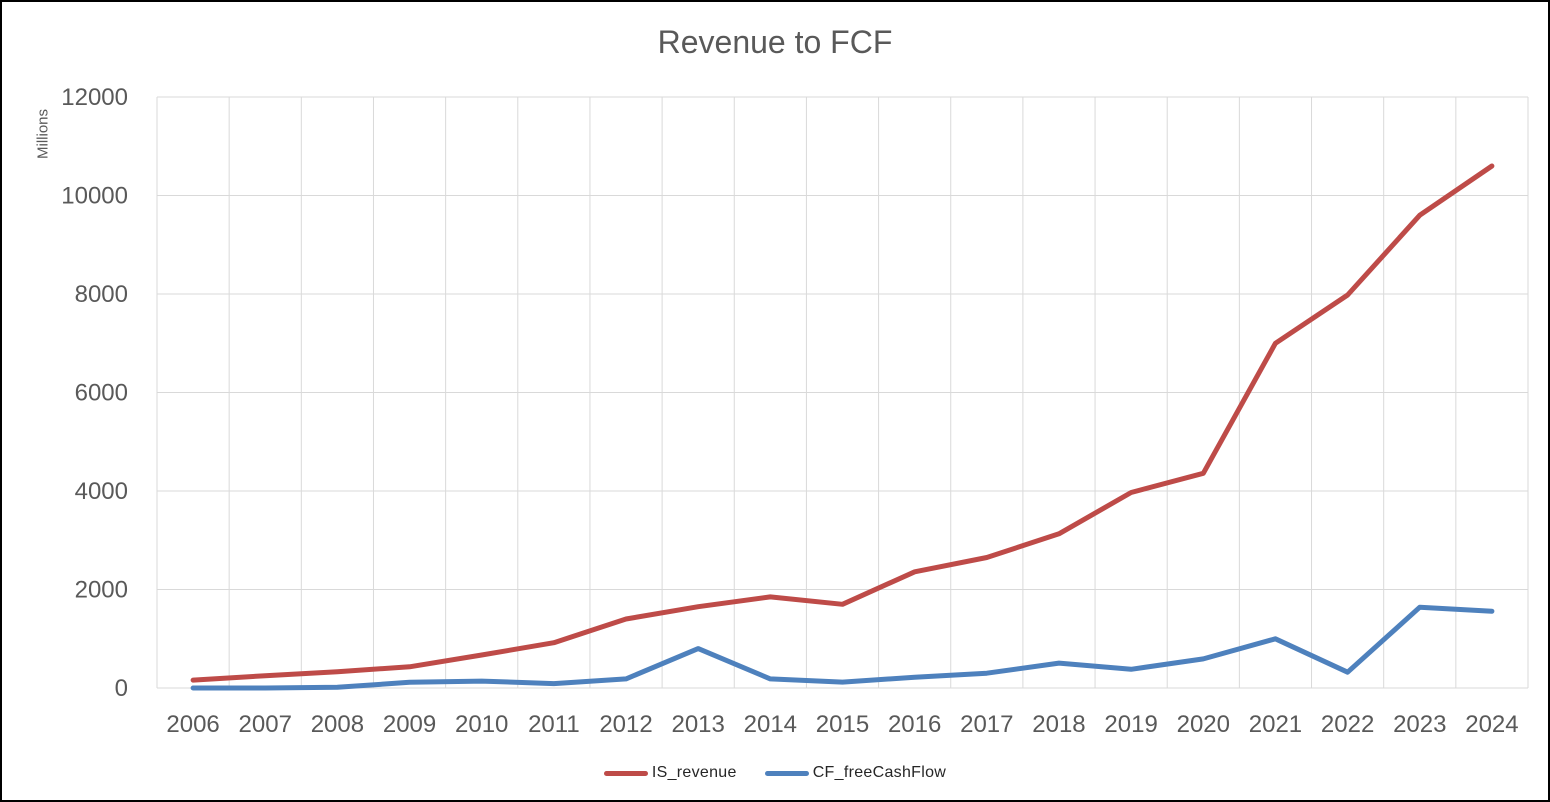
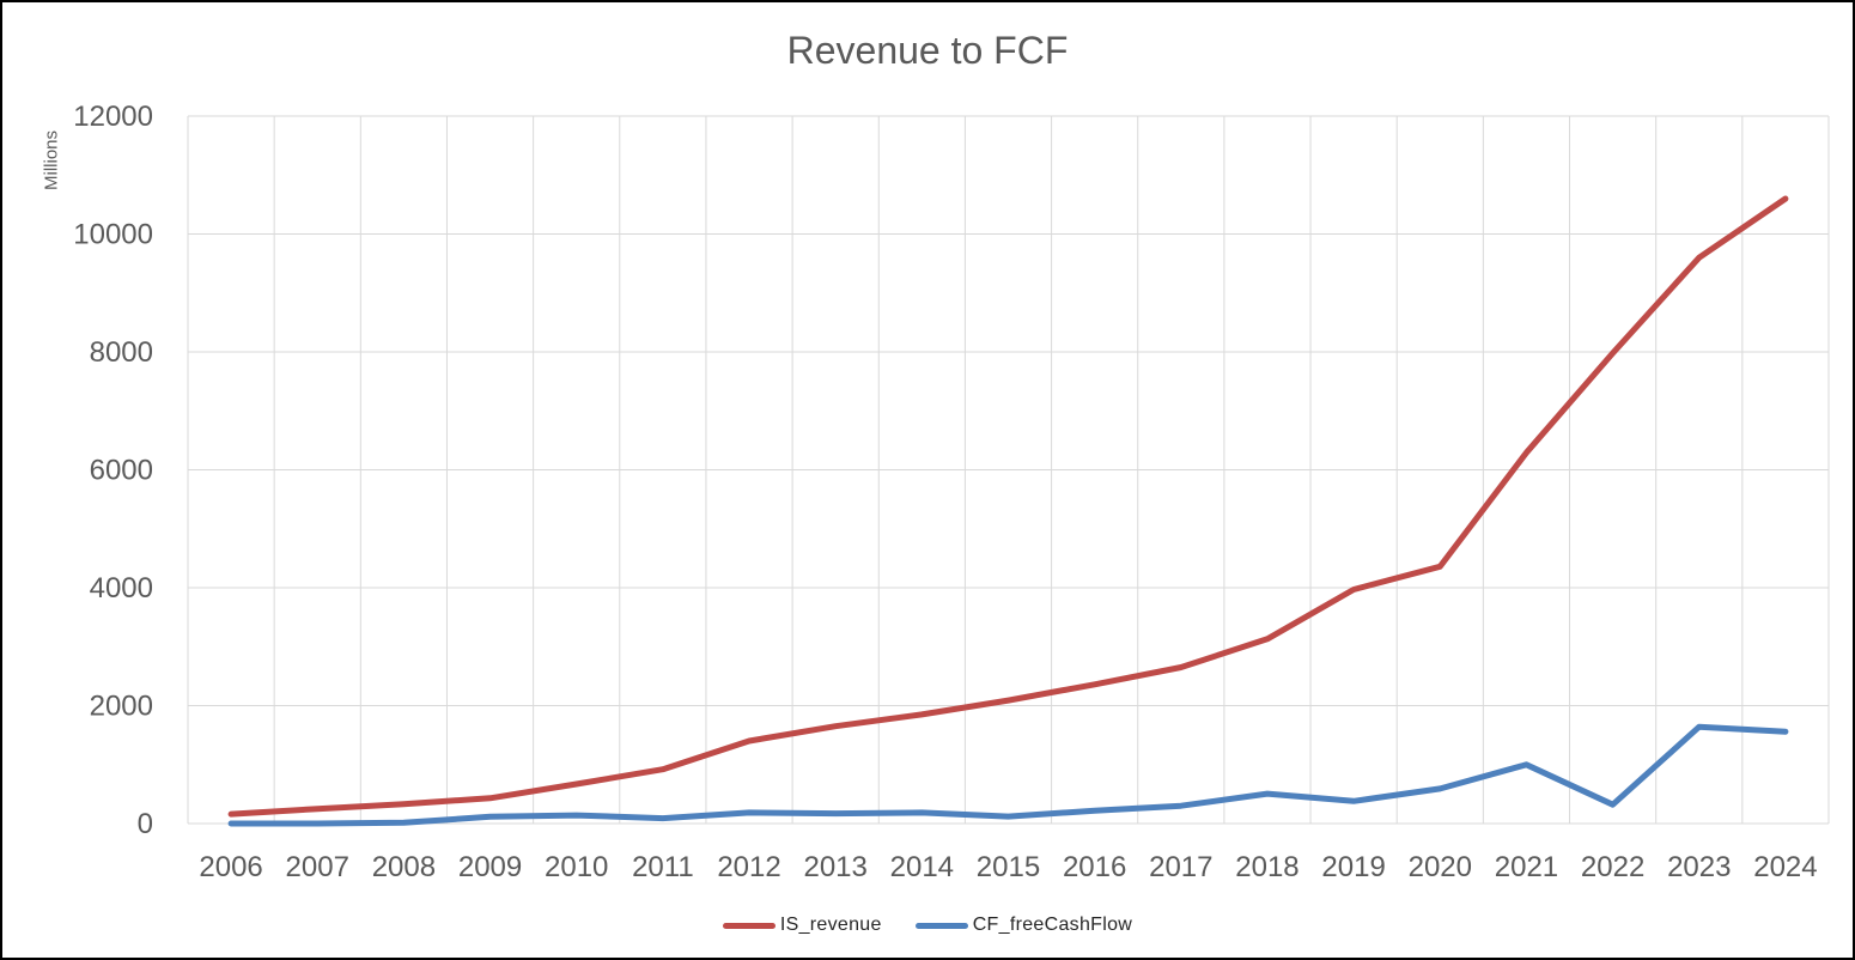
CF_freeCashFlow/2013: 800 -> 200
IS_revenue/2015: 1700 -> 2100
IS_revenue/2021: 7000 -> 6300
